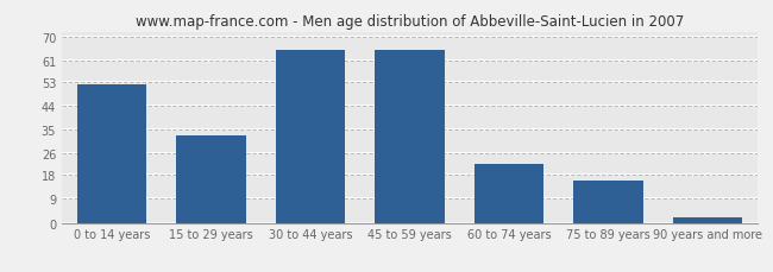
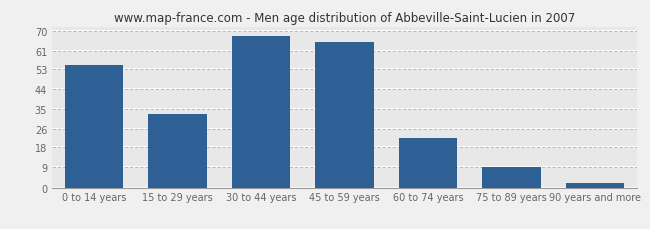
0 to 14 years: 52 -> 55
30 to 44 years: 65 -> 68
75 to 89 years: 16 -> 9
